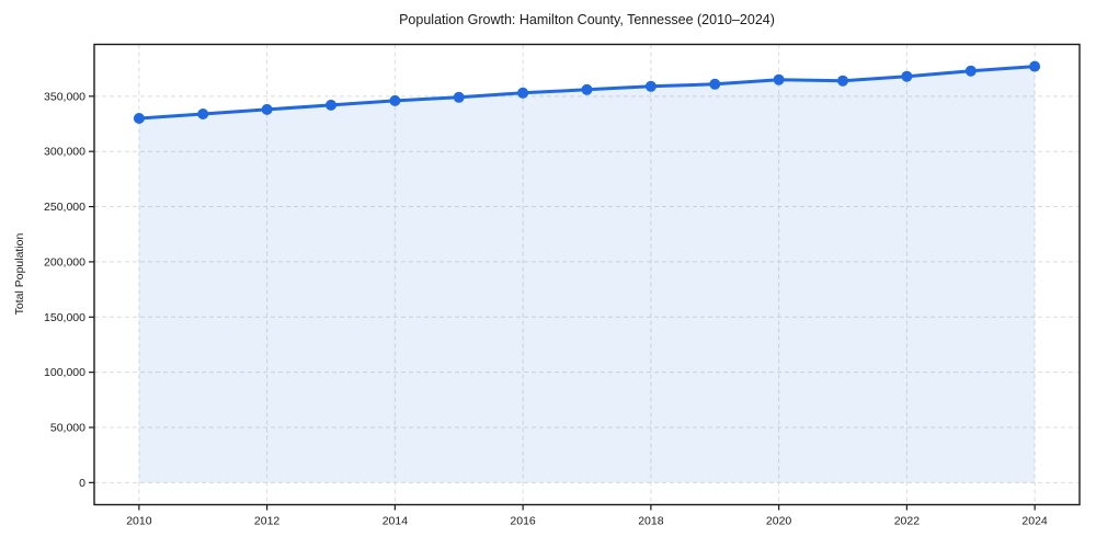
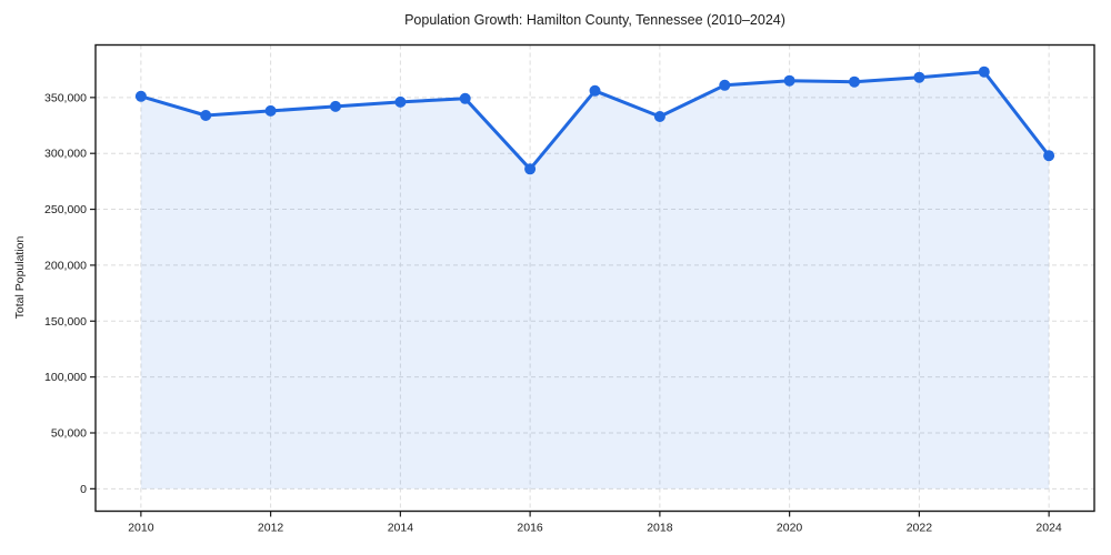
2010: 330000 -> 351000
2016: 353000 -> 286000
2018: 359000 -> 333000
2024: 377000 -> 298000
